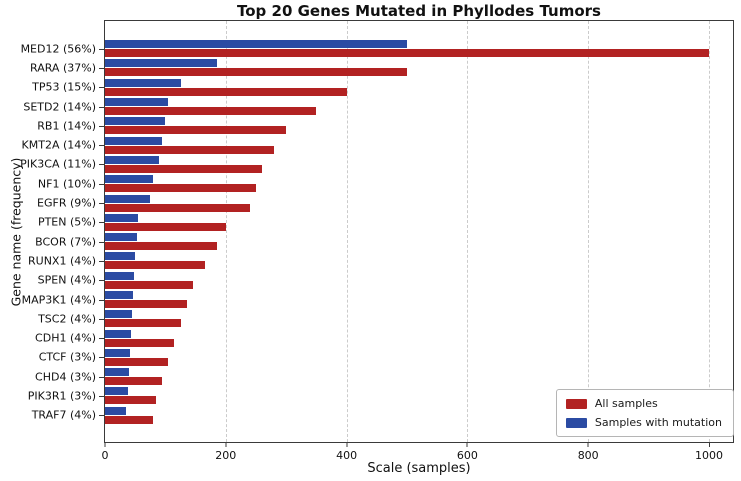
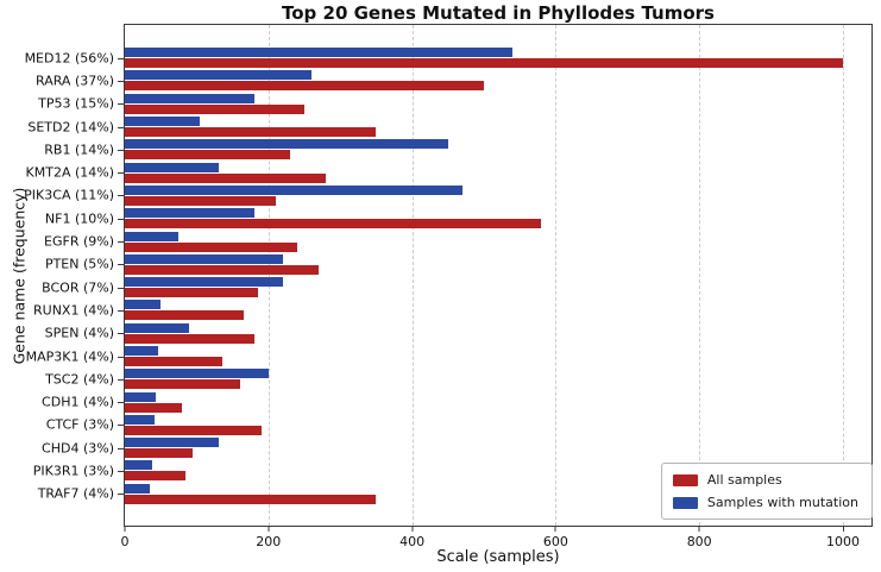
Samples with mutation/MED12 (56%): 500 -> 540
Samples with mutation/RARA (37%): 180 -> 260
All samples/TP53 (15%): 400 -> 250
Samples with mutation/TP53 (15%): 120 -> 180
All samples/RB1 (14%): 300 -> 230
Samples with mutation/RB1 (14%): 100 -> 450
Samples with mutation/KMT2A (14%): 100 -> 130
All samples/PIK3CA (11%): 260 -> 210
Samples with mutation/PIK3CA (11%): 90 -> 470
All samples/NF1 (10%): 250 -> 580
Samples with mutation/NF1 (10%): 80 -> 180
All samples/PTEN (5%): 200 -> 270
Samples with mutation/PTEN (5%): 60 -> 220
Samples with mutation/BCOR (7%): 50 -> 220
All samples/SPEN (4%): 140 -> 180
Samples with mutation/SPEN (4%): 50 -> 90
All samples/TSC2 (4%): 120 -> 160
Samples with mutation/TSC2 (4%): 40 -> 200
All samples/CDH1 (4%): 120 -> 80
All samples/CTCF (3%): 100 -> 190
Samples with mutation/CHD4 (3%): 40 -> 130
All samples/TRAF7 (4%): 80 -> 350
